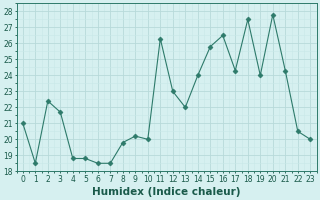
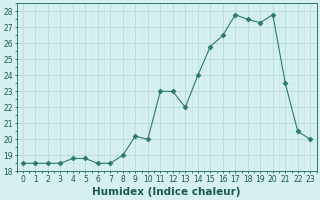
0: 21.0 -> 18.5
2: 22.4 -> 18.5
3: 21.7 -> 18.5
8: 19.8 -> 19.0
11: 26.3 -> 23.0
17: 24.3 -> 27.8
19: 24.0 -> 27.3
21: 24.3 -> 23.5
